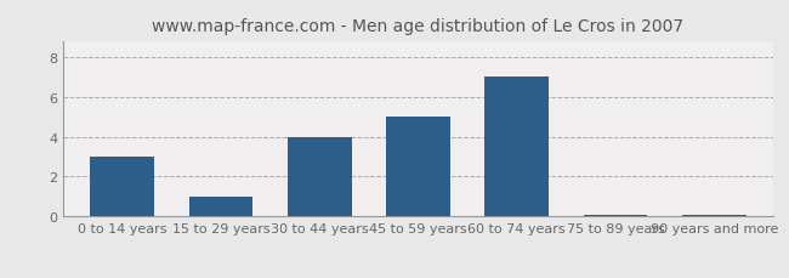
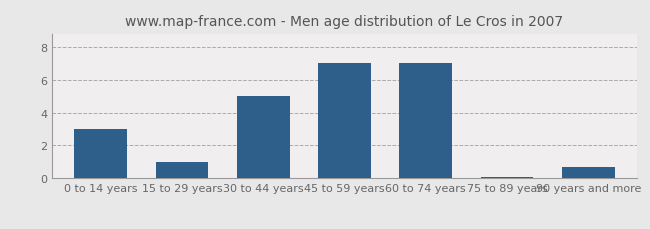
30 to 44 years: 4.0 -> 5.0
45 to 59 years: 5.0 -> 7.0
90 years and more: 0.1 -> 0.7
